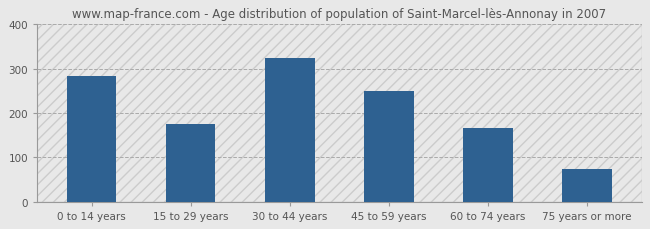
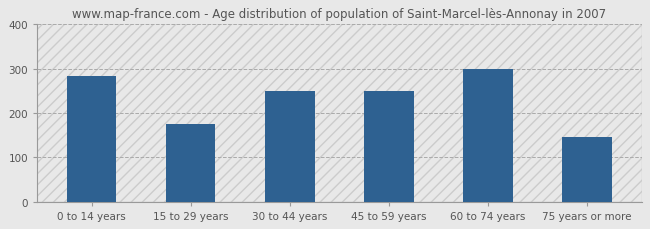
30 to 44 years: 325 -> 250
60 to 74 years: 167 -> 300
75 years or more: 74 -> 145
